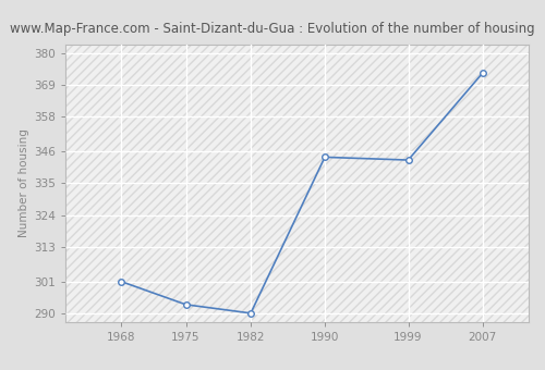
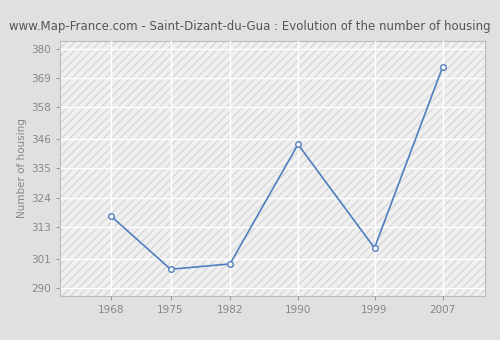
1968: 301 -> 317
1975: 293 -> 297
1982: 290 -> 299
1999: 343 -> 305
